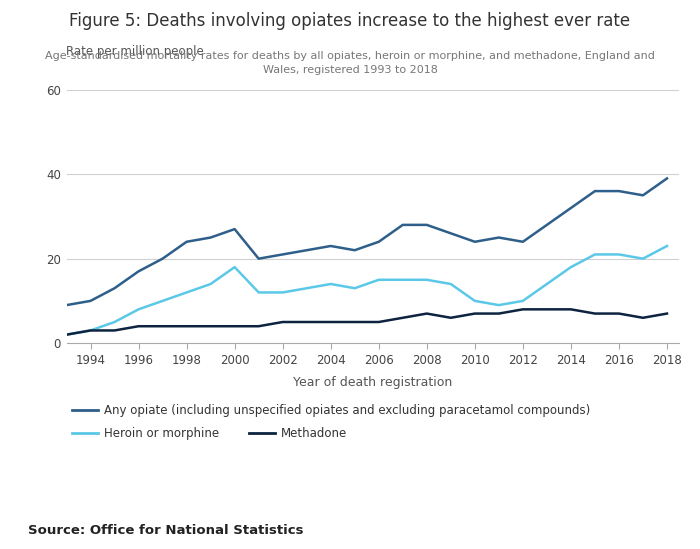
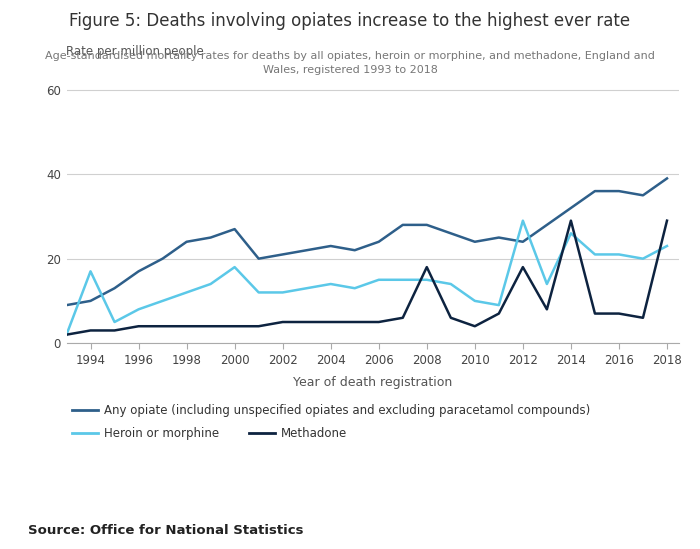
Heroin or morphine/1994: 3 -> 17
Methadone/2008: 7 -> 18
Methadone/2010: 7 -> 4
Heroin or morphine/2012: 10 -> 29
Methadone/2012: 8 -> 18
Heroin or morphine/2014: 18 -> 26
Methadone/2014: 8 -> 29
Methadone/2018: 7 -> 29
